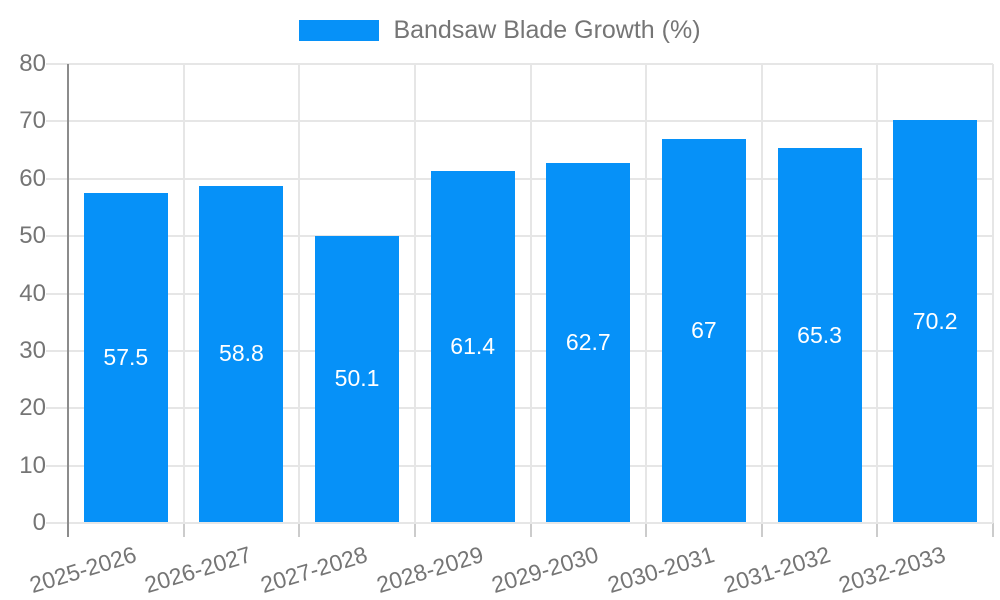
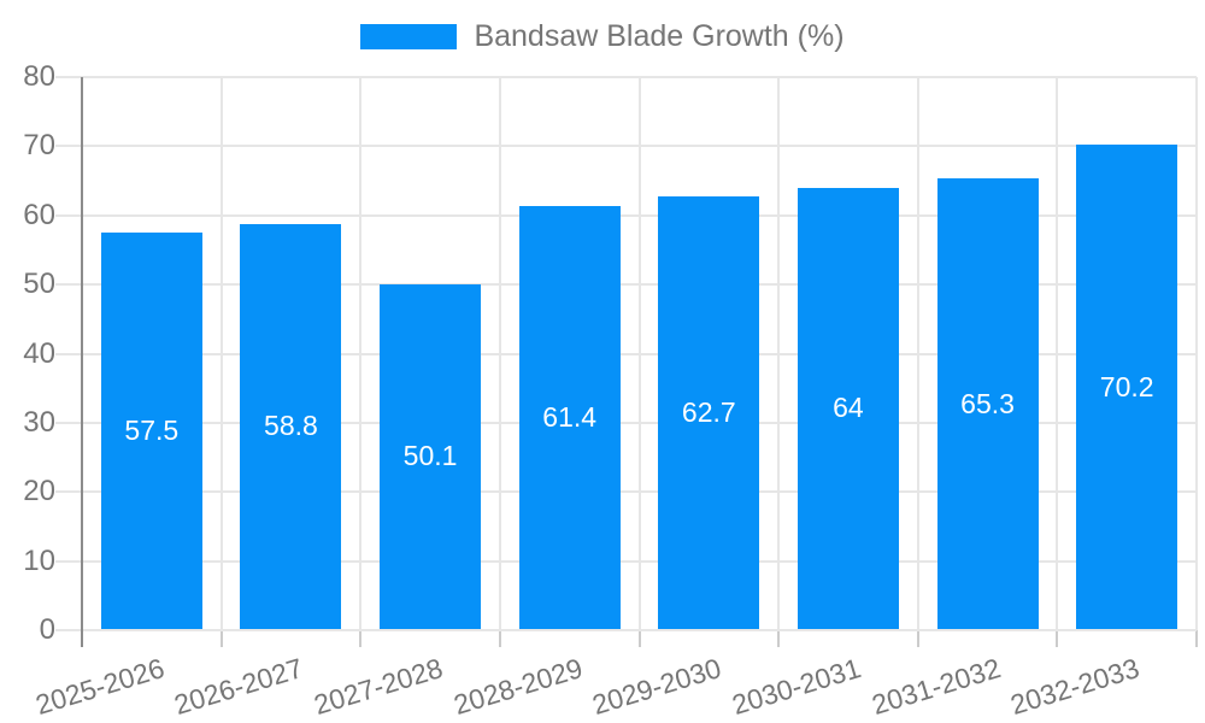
2030-2031: 67 -> 64
